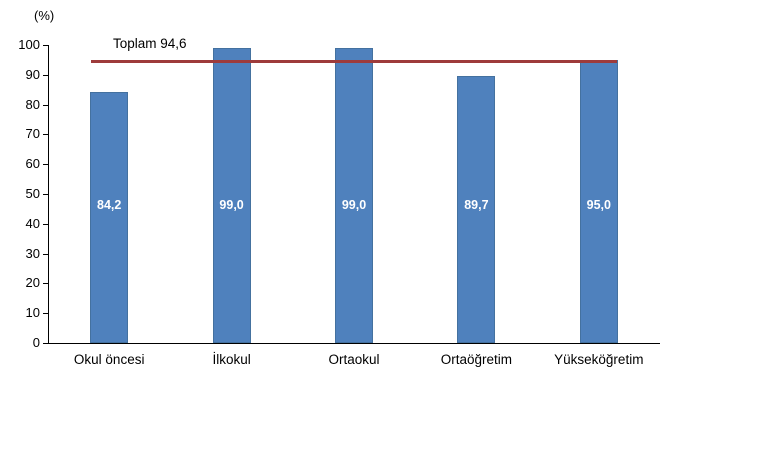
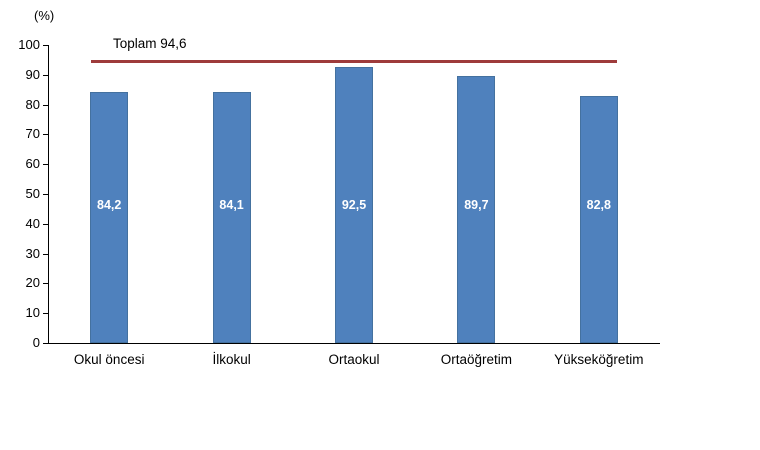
İlkokul: 99,0 -> 84,1
Ortaokul: 99,0 -> 92,5
Yükseköğretim: 95,0 -> 82,8
